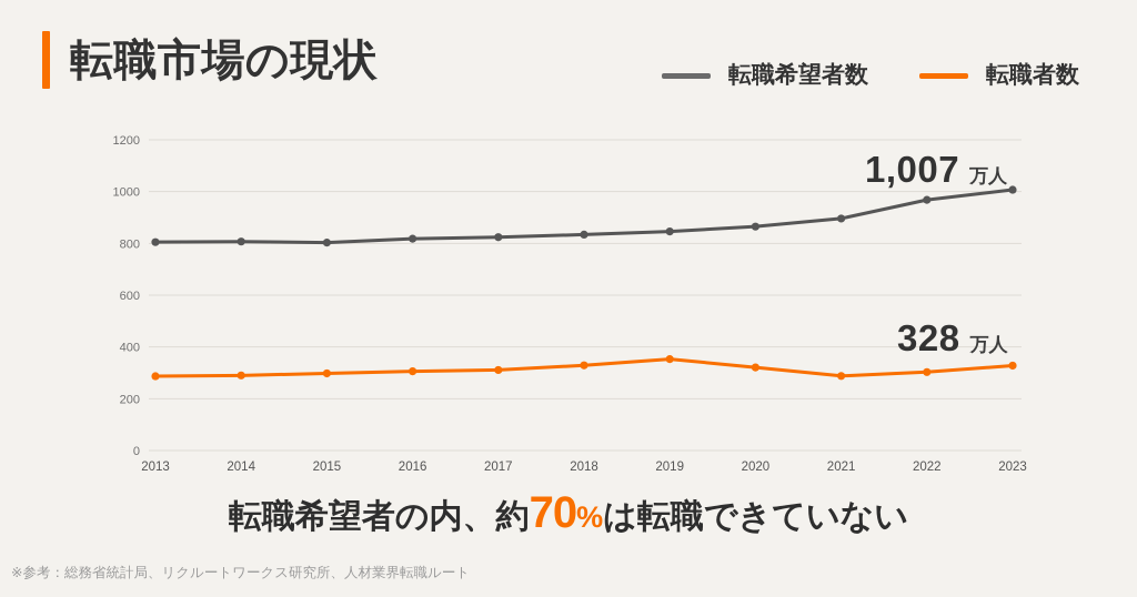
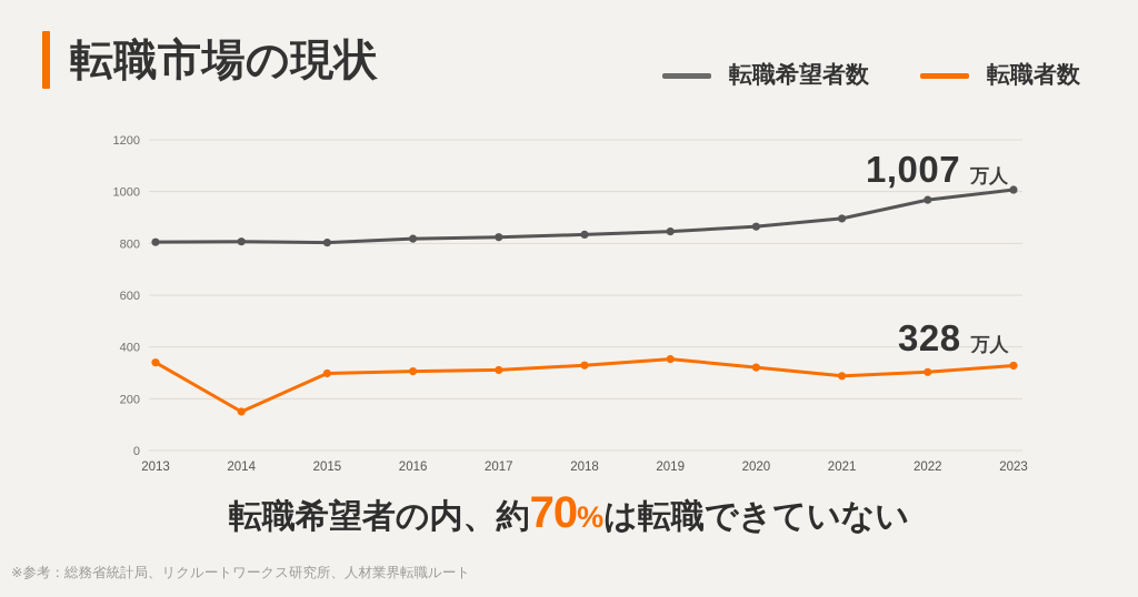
転職者数/2013: 290 -> 340
転職者数/2014: 290 -> 150
